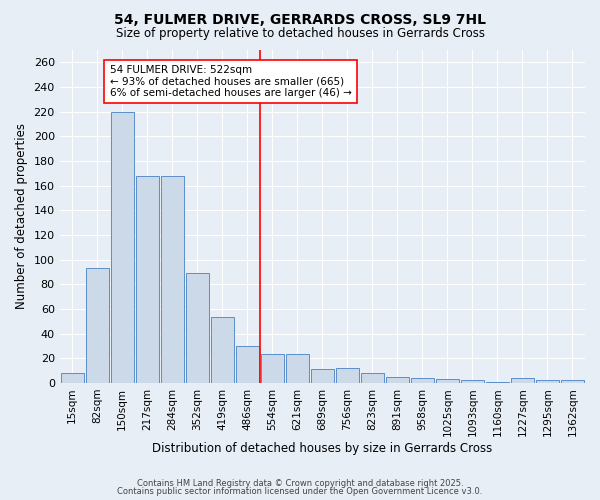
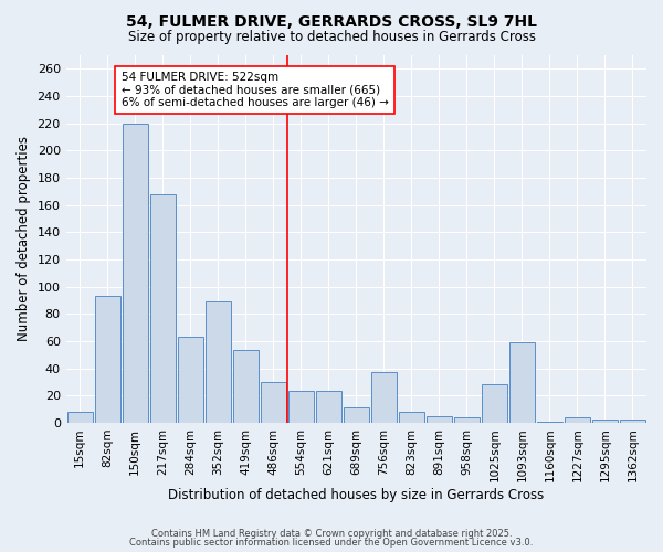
284sqm: 168 -> 63
756sqm: 12 -> 37
1025sqm: 3 -> 28
1093sqm: 2 -> 59
